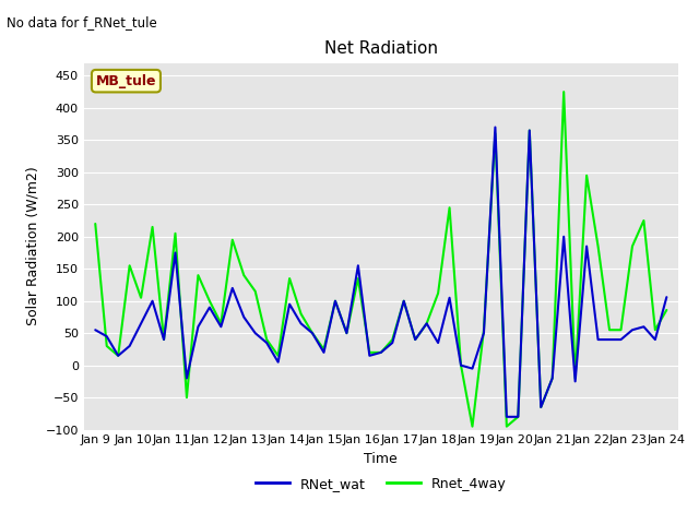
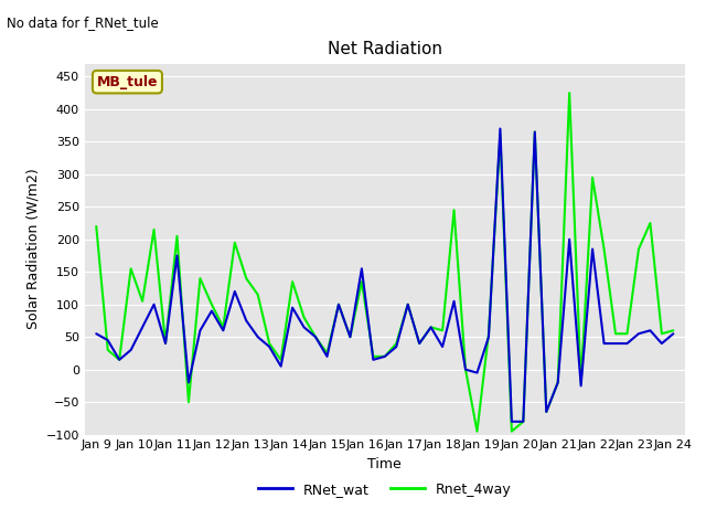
Rnet_4way/Jan 18: 112 -> 60
RNet_wat/Jan 24: 106 -> 55
Rnet_4way/Jan 24: 86 -> 60
